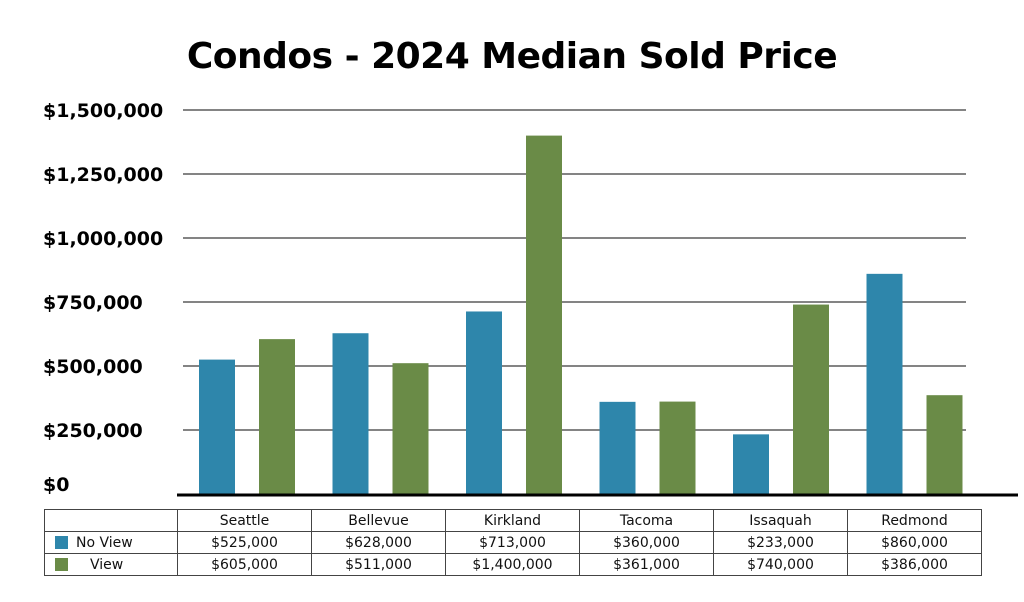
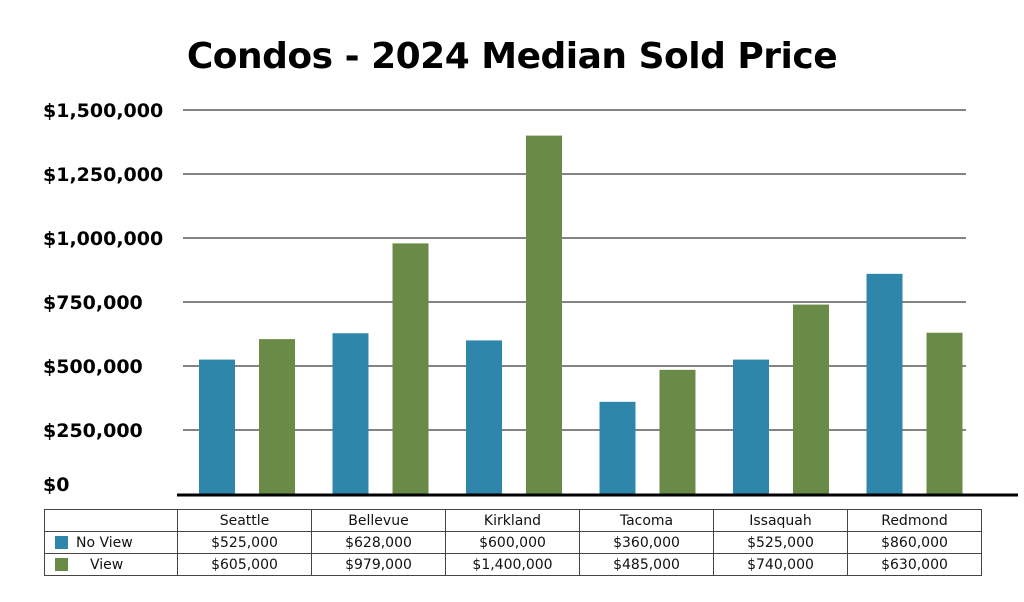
View/Bellevue: $511,000 -> $979,000
No View/Kirkland: $713,000 -> $600,000
View/Tacoma: $361,000 -> $485,000
No View/Issaquah: $233,000 -> $525,000
View/Redmond: $386,000 -> $630,000
